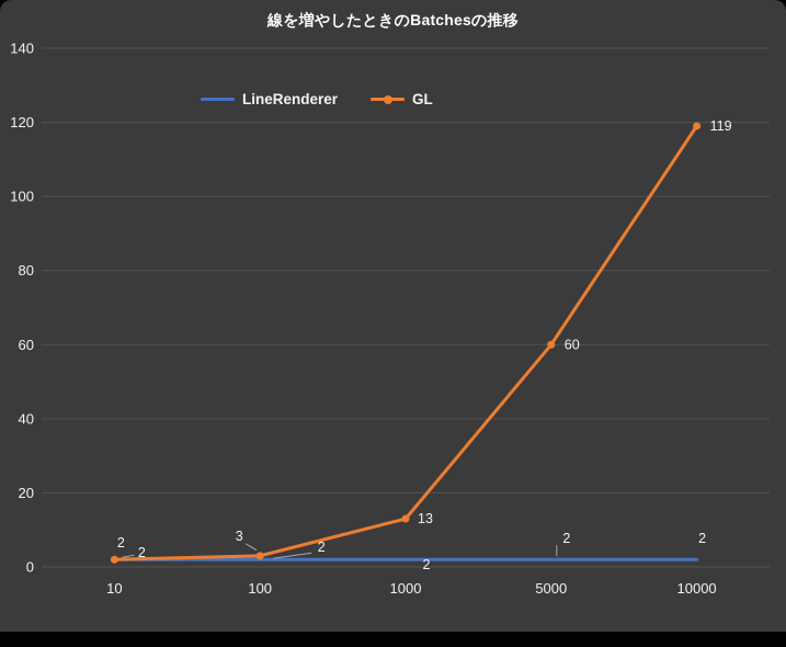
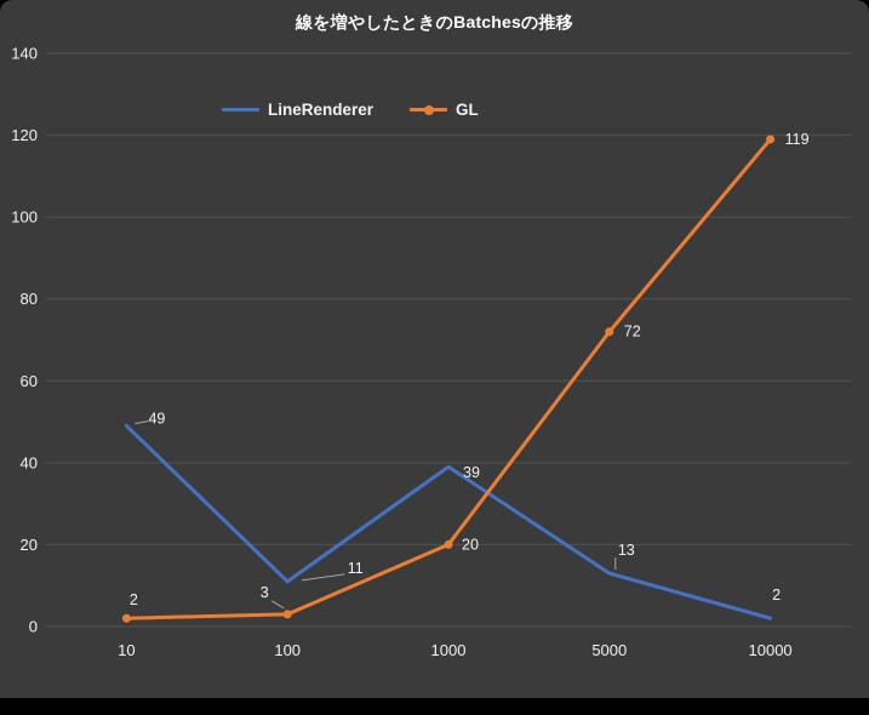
LineRenderer/10: 2 -> 49
LineRenderer/100: 2 -> 11
LineRenderer/1000: 2 -> 39
GL/1000: 13 -> 20
LineRenderer/5000: 2 -> 13
GL/5000: 60 -> 72
